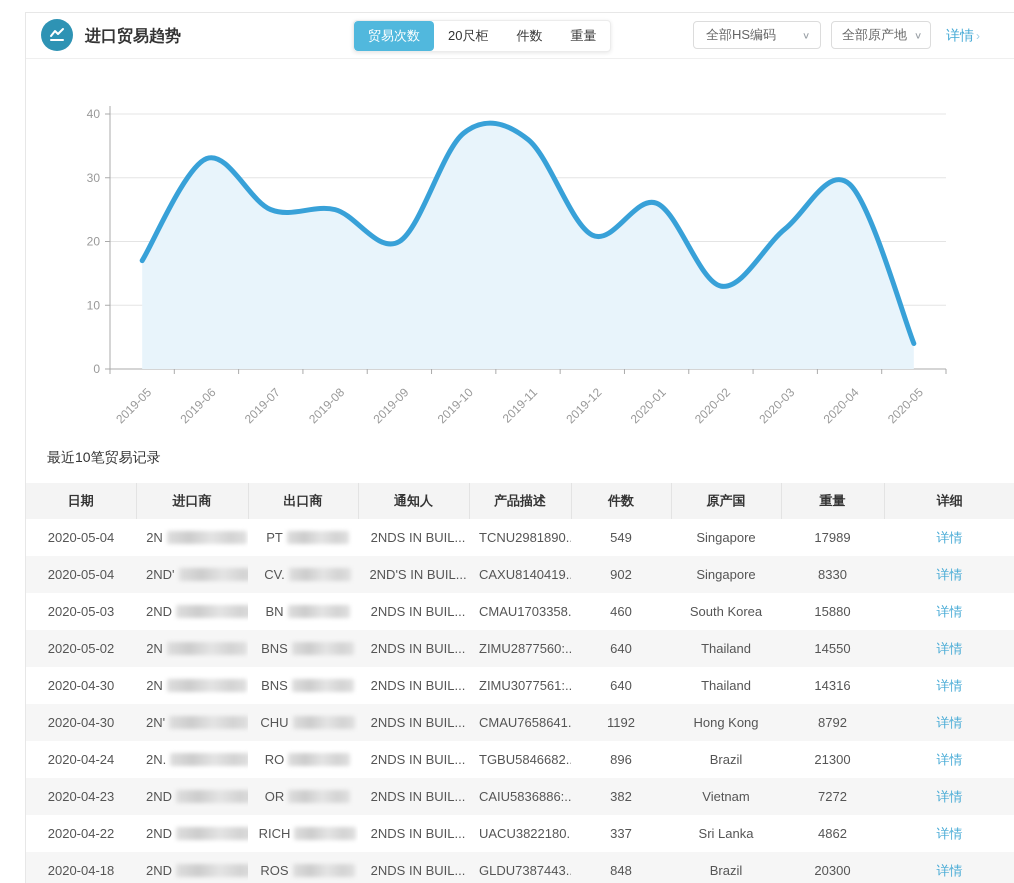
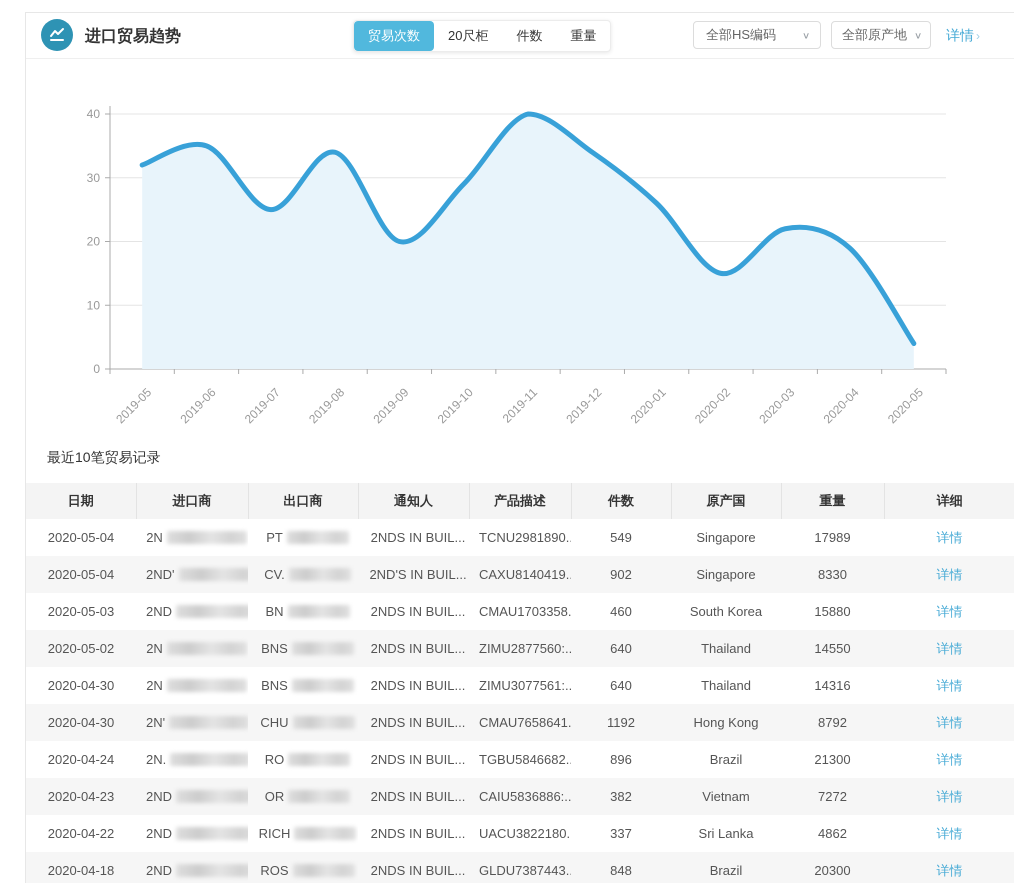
2019-05: 17 -> 32
2019-06: 33 -> 35
2019-08: 25 -> 34
2019-10: 37 -> 29
2019-11: 36 -> 40
2019-12: 21 -> 34
2020-02: 13 -> 15
2020-04: 29 -> 19
